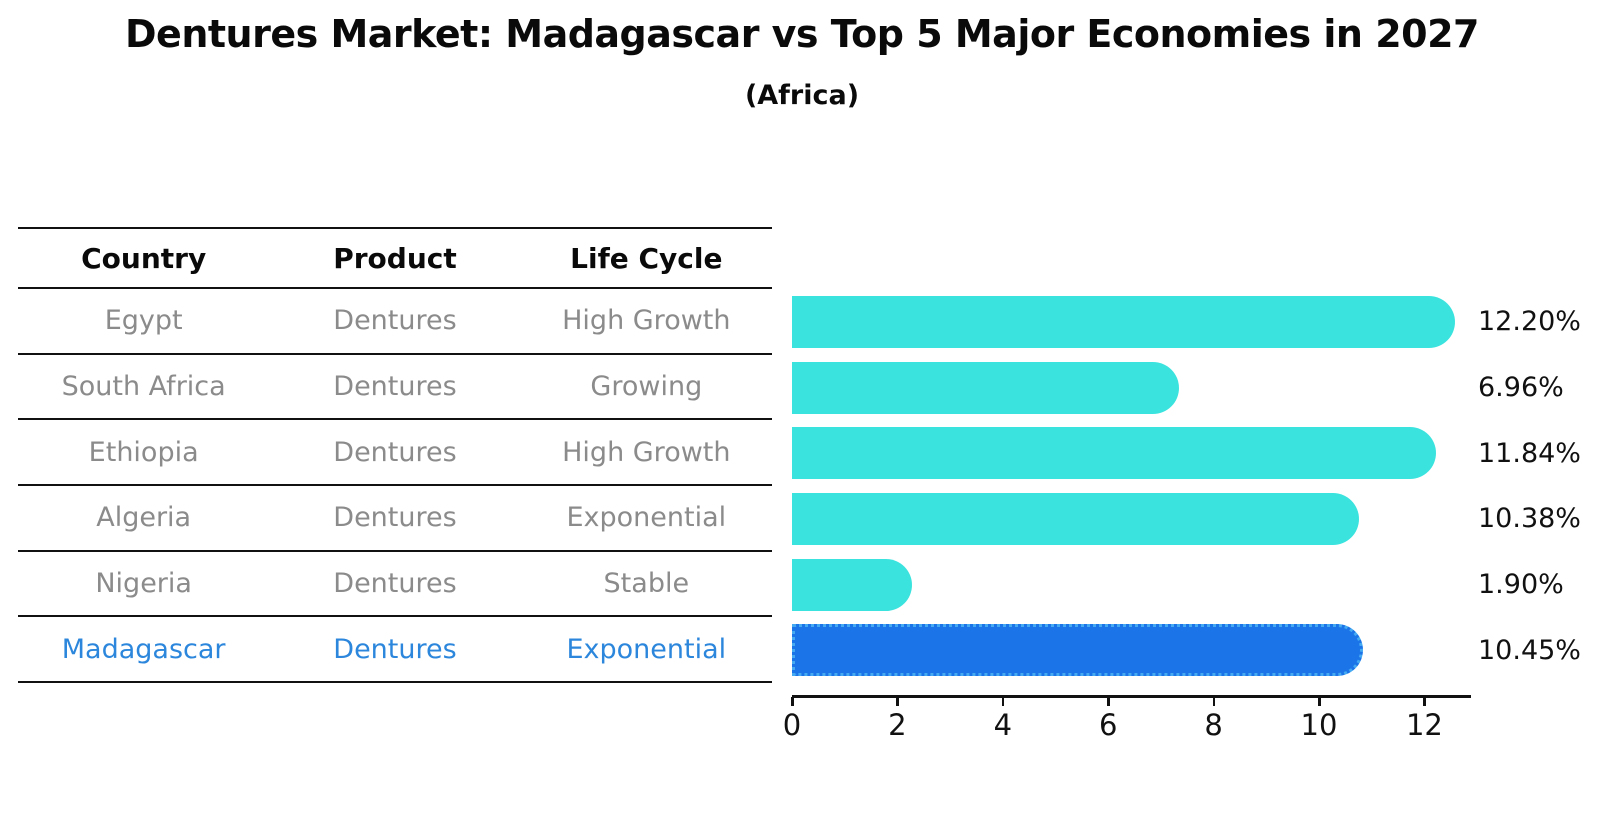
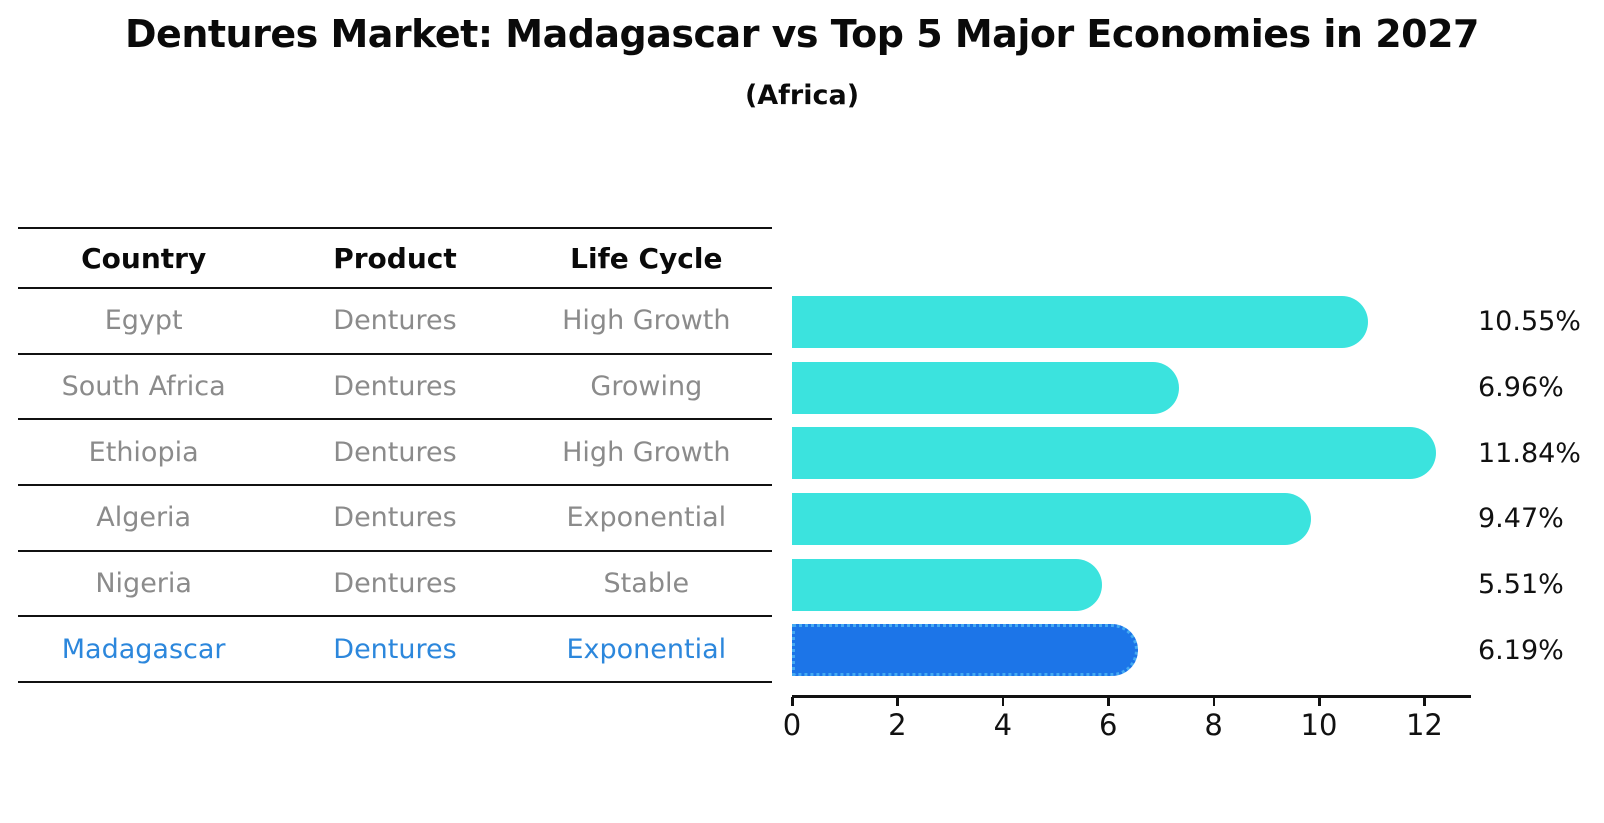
Egypt: 12.20% -> 10.55%
Algeria: 10.38% -> 9.47%
Nigeria: 1.90% -> 5.51%
Madagascar: 10.45% -> 6.19%
